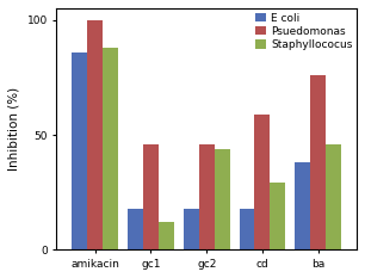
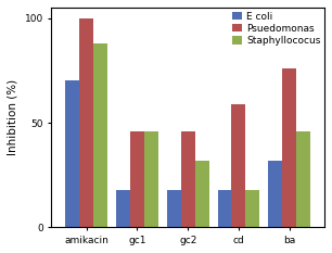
E coli/amikacin: 86 -> 70
Staphyllococus/gc1: 12 -> 46
Staphyllococus/gc2: 44 -> 32
Staphyllococus/cd: 29 -> 18
E coli/ba: 38 -> 32
